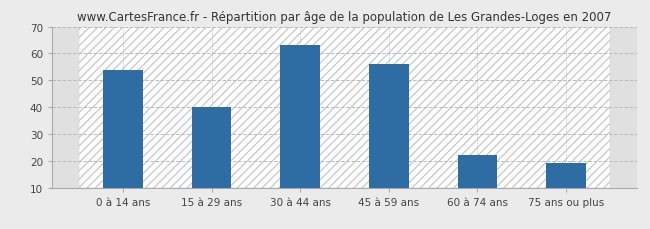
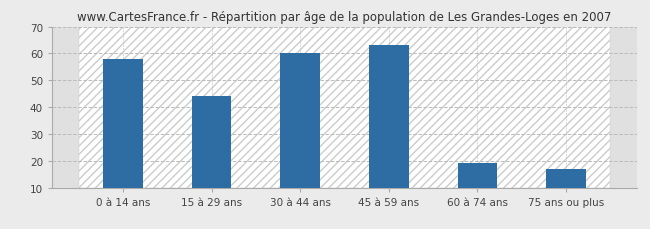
0 à 14 ans: 54 -> 58
15 à 29 ans: 40 -> 44
30 à 44 ans: 63 -> 60
45 à 59 ans: 56 -> 63
60 à 74 ans: 22 -> 19
75 ans ou plus: 19 -> 17
